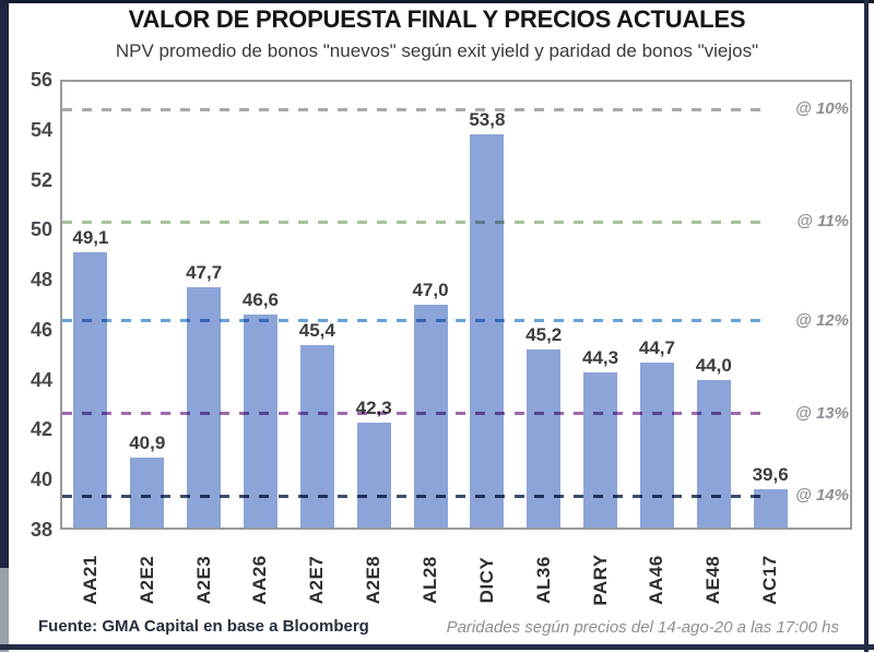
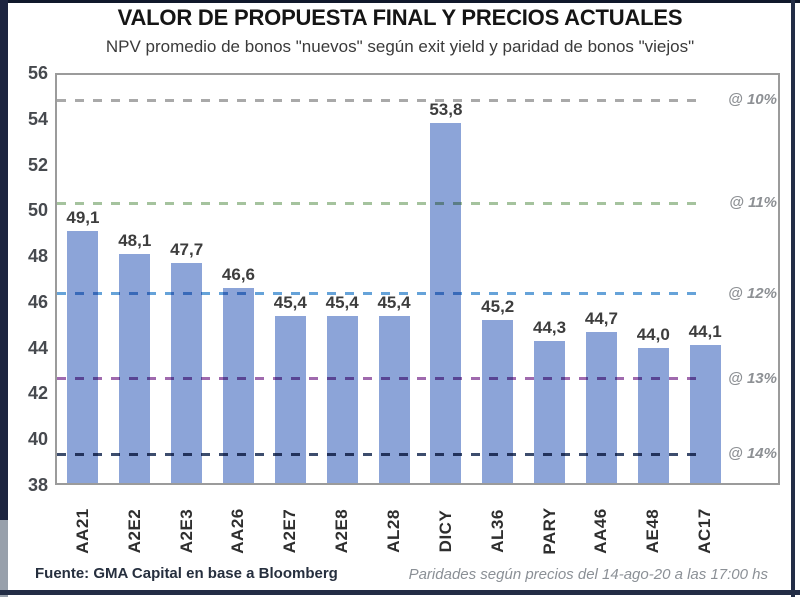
A2E2: 40,9 -> 48,1
A2E8: 42,3 -> 45,4
AL28: 47,0 -> 45,4
AC17: 39,6 -> 44,1
